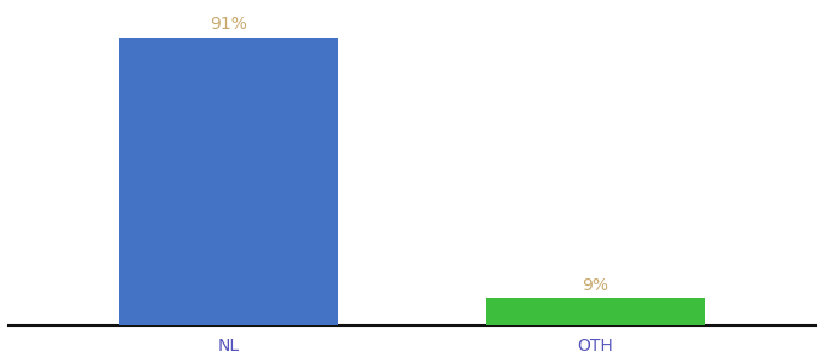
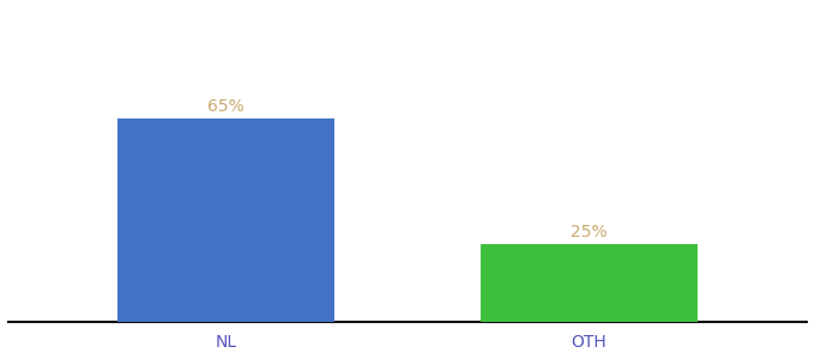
NL: 91% -> 65%
OTH: 9% -> 25%
